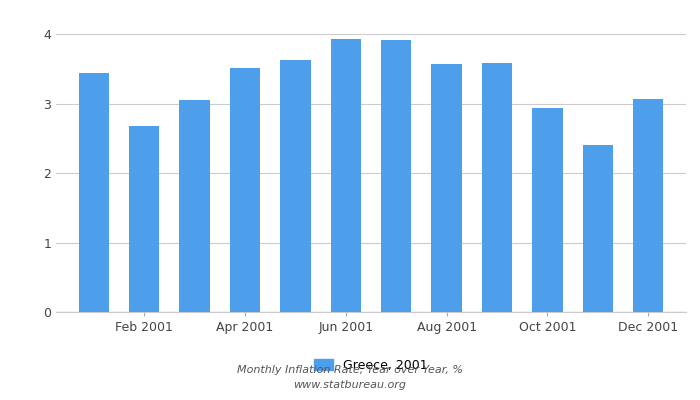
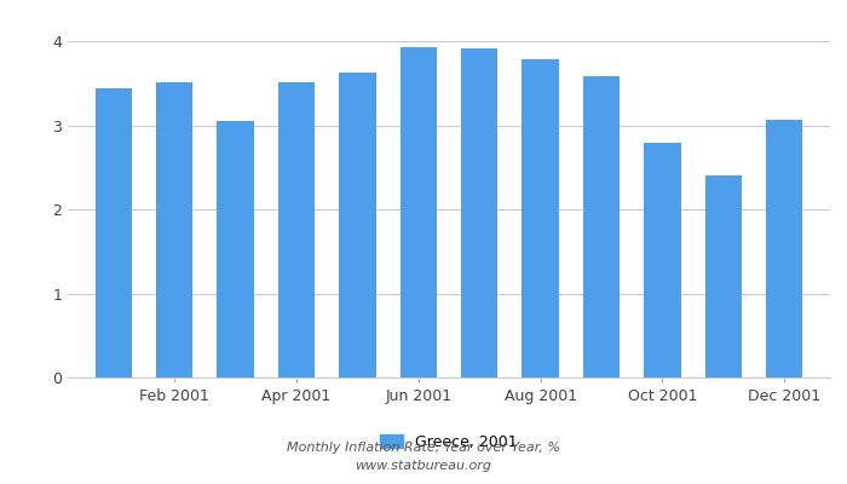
Feb 2001: 2.68 -> 3.52
Aug 2001: 3.58 -> 3.79
Oct 2001: 2.94 -> 2.79
